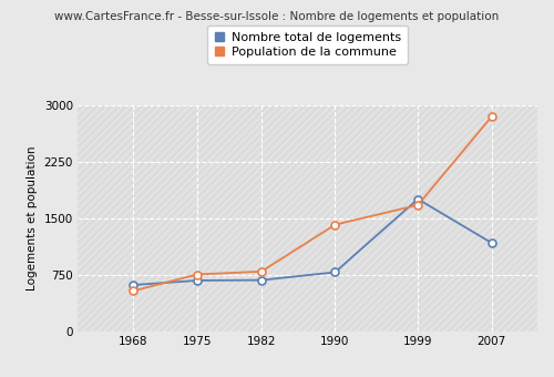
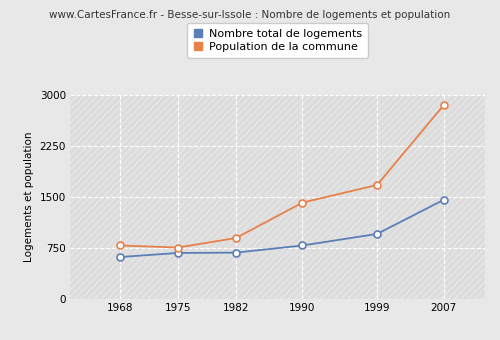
Population de la commune/1968: 540 -> 790
Population de la commune/1982: 800 -> 900
Nombre total de logements/1999: 1760 -> 960
Nombre total de logements/2007: 1180 -> 1460
